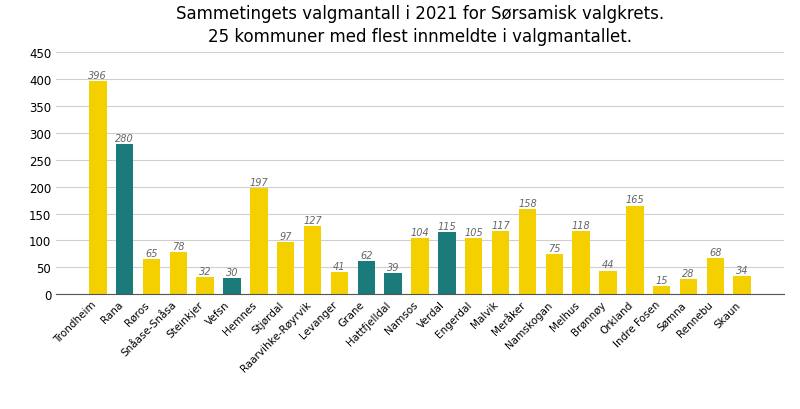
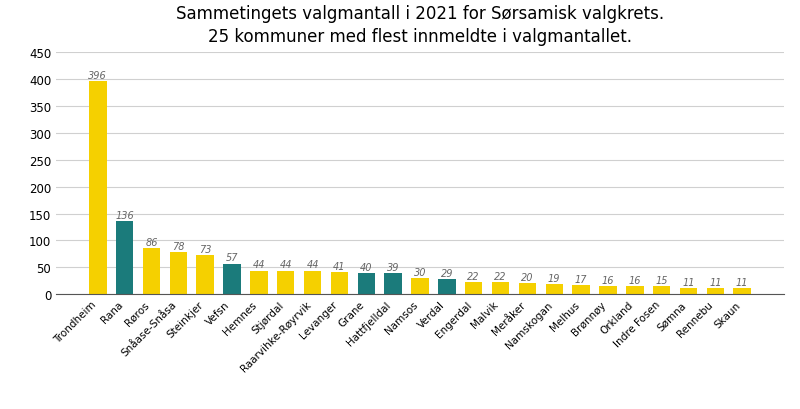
Rana: 280 -> 136
Røros: 65 -> 86
Steinkjer: 32 -> 73
Vefsn: 30 -> 57
Hemnes: 197 -> 44
Stjørdal: 97 -> 44
Raarvihke-Røyrvik: 127 -> 44
Grane: 62 -> 40
Namsos: 104 -> 30
Verdal: 115 -> 29
Engerdal: 105 -> 22
Malvik: 117 -> 22
Meråker: 158 -> 20
Namskogan: 75 -> 19
Melhus: 118 -> 17
Brønnøy: 44 -> 16
Orkland: 165 -> 16
Sømna: 28 -> 11
Rennebu: 68 -> 11
Skaun: 34 -> 11
